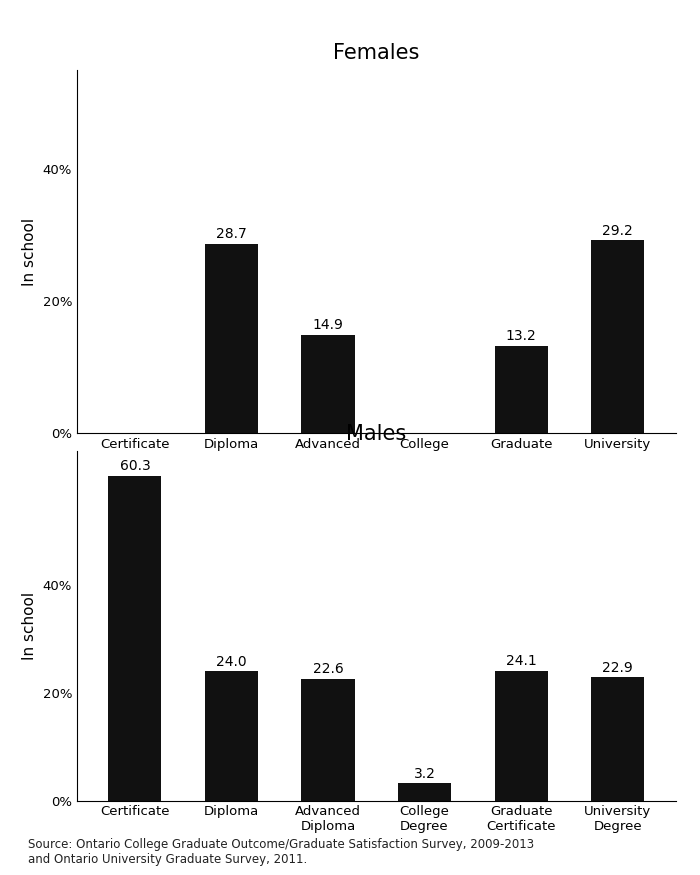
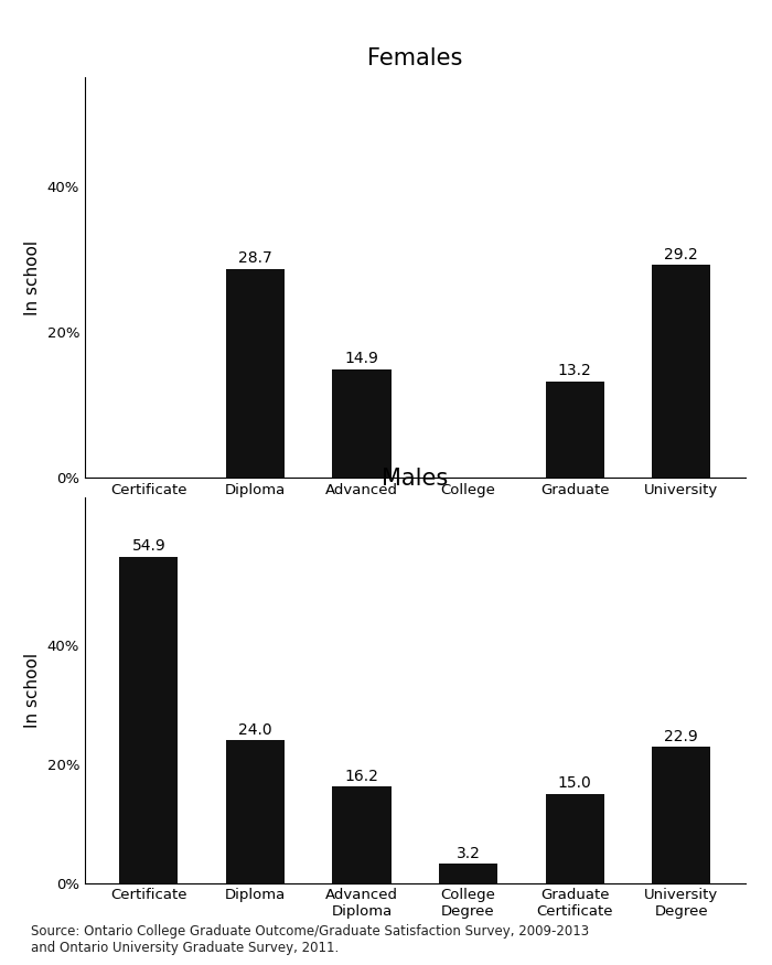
Males/Certificate: 60.3 -> 54.9
Males/Advanced Diploma: 22.6 -> 16.2
Males/Graduate Certificate: 24.1 -> 15.0
